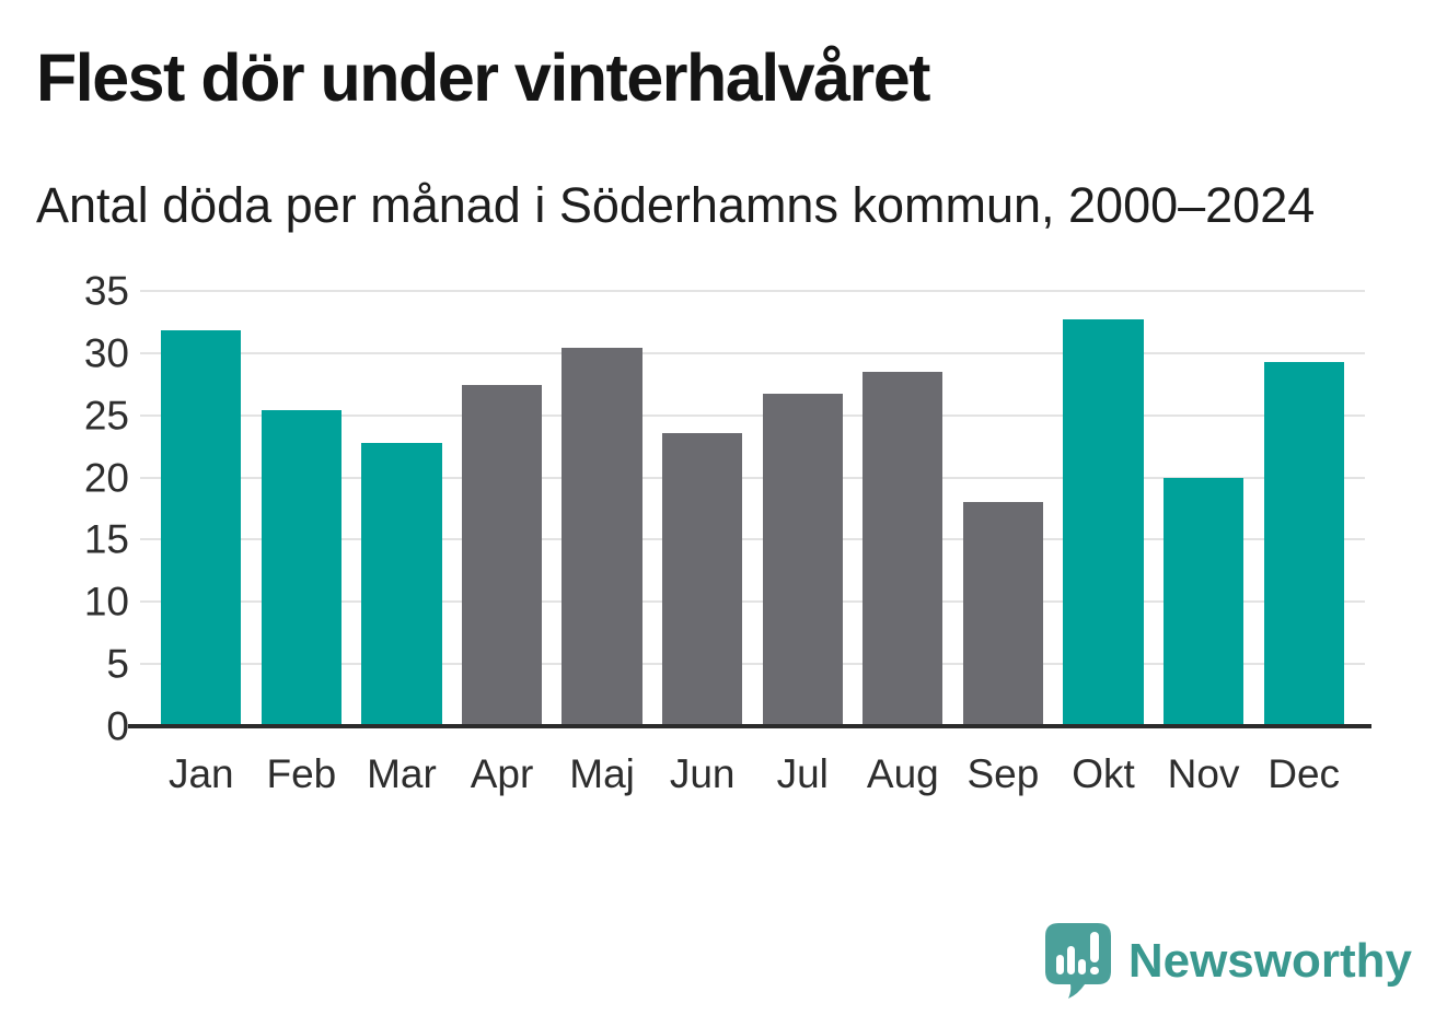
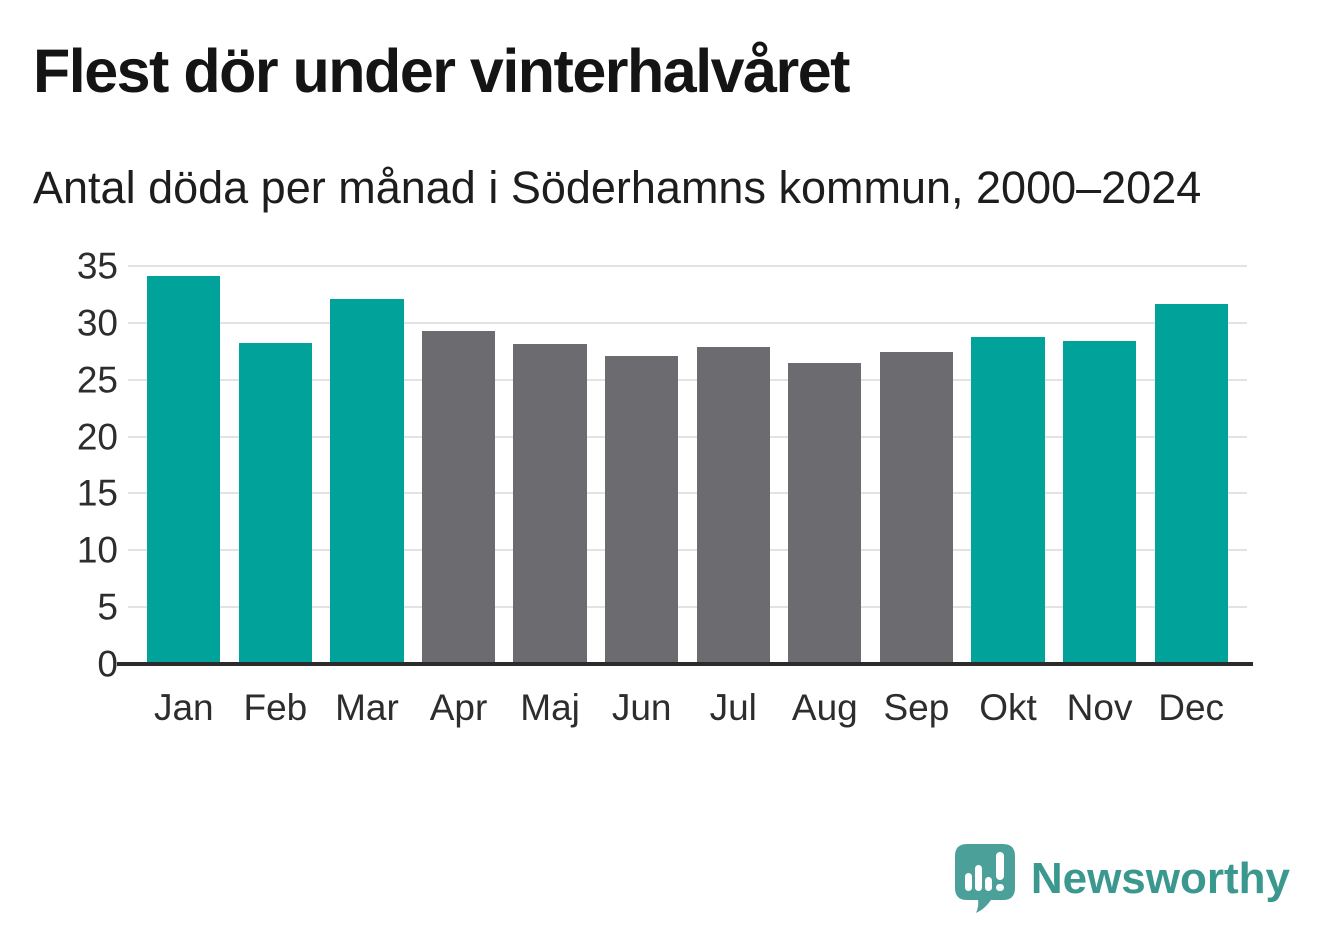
Jan: 31.8 -> 34.1
Feb: 25.4 -> 28.2
Mar: 22.8 -> 32.1
Apr: 27.4 -> 29.3
Maj: 30.4 -> 28.1
Jun: 23.6 -> 27.1
Jul: 26.7 -> 27.9
Aug: 28.5 -> 26.5
Sep: 18.0 -> 27.4
Okt: 32.7 -> 28.8
Nov: 20.0 -> 28.4
Dec: 29.3 -> 31.7
